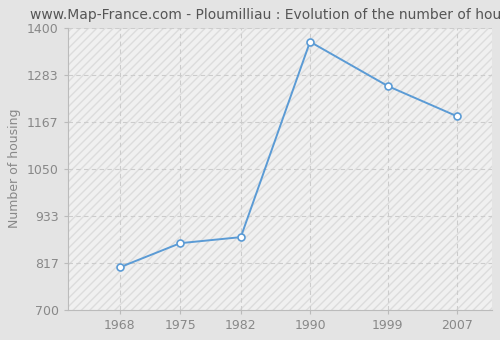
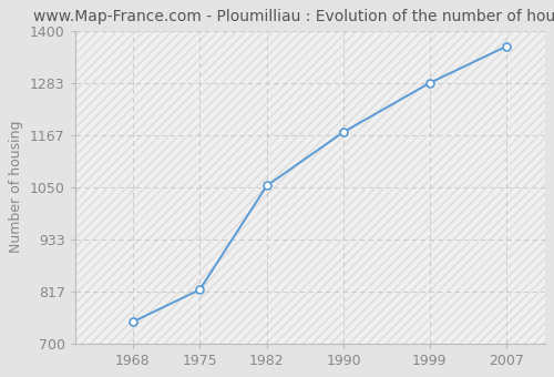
1968: 805 -> 748
1975: 865 -> 820
1982: 880 -> 1053
1990: 1365 -> 1173
1999: 1255 -> 1283
2007: 1180 -> 1365
